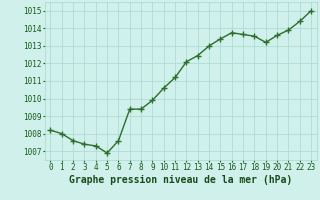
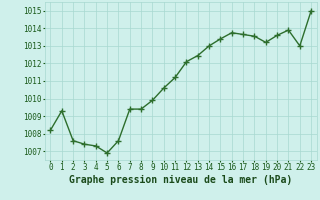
1: 1008.0 -> 1009.3
22: 1014.4 -> 1013.0
